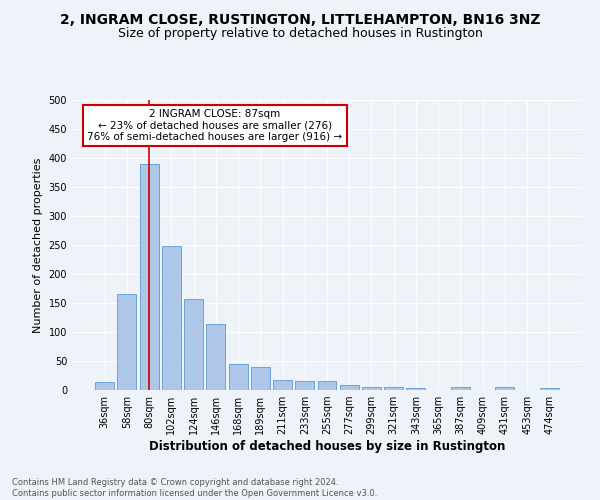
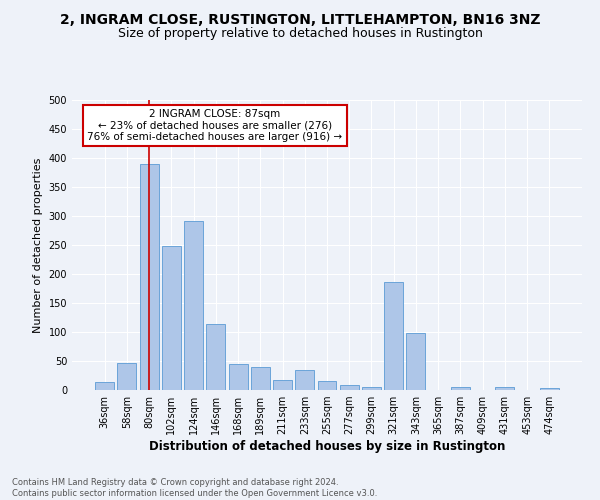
58sqm: 165 -> 46
124sqm: 157 -> 292
233sqm: 15 -> 34
321sqm: 5 -> 186
343sqm: 3 -> 98
